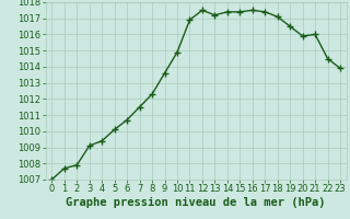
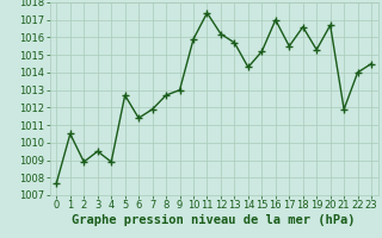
0: 1007.0 -> 1007.7
1: 1007.7 -> 1010.5
2: 1007.9 -> 1008.9
3: 1009.1 -> 1009.5
4: 1009.4 -> 1008.9
5: 1010.1 -> 1012.7
6: 1010.7 -> 1011.4
7: 1011.5 -> 1011.9
8: 1012.3 -> 1012.7
9: 1013.6 -> 1013.0
10: 1014.9 -> 1015.9
11: 1016.9 -> 1017.4
12: 1017.5 -> 1016.2
13: 1017.2 -> 1015.7
14: 1017.4 -> 1014.3
15: 1017.4 -> 1015.2
16: 1017.5 -> 1017.0
17: 1017.4 -> 1015.5
18: 1017.1 -> 1016.6
19: 1016.5 -> 1015.3
20: 1015.9 -> 1016.7
21: 1016.0 -> 1011.9
22: 1014.5 -> 1014.0
23: 1013.9 -> 1014.5
